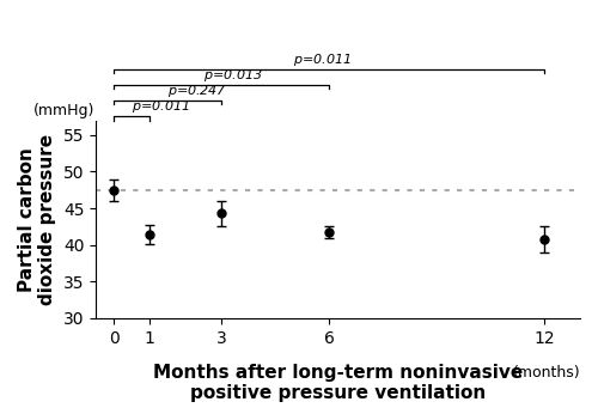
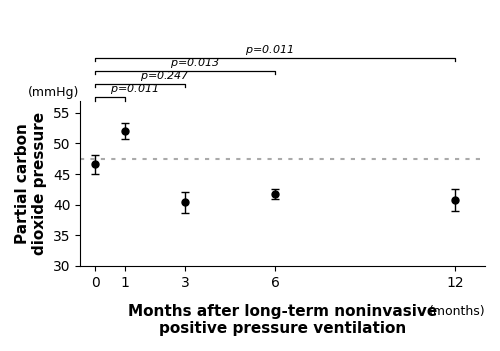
0: 47.5 -> 46.6
1: 41.5 -> 52.0
3: 44.3 -> 40.4
